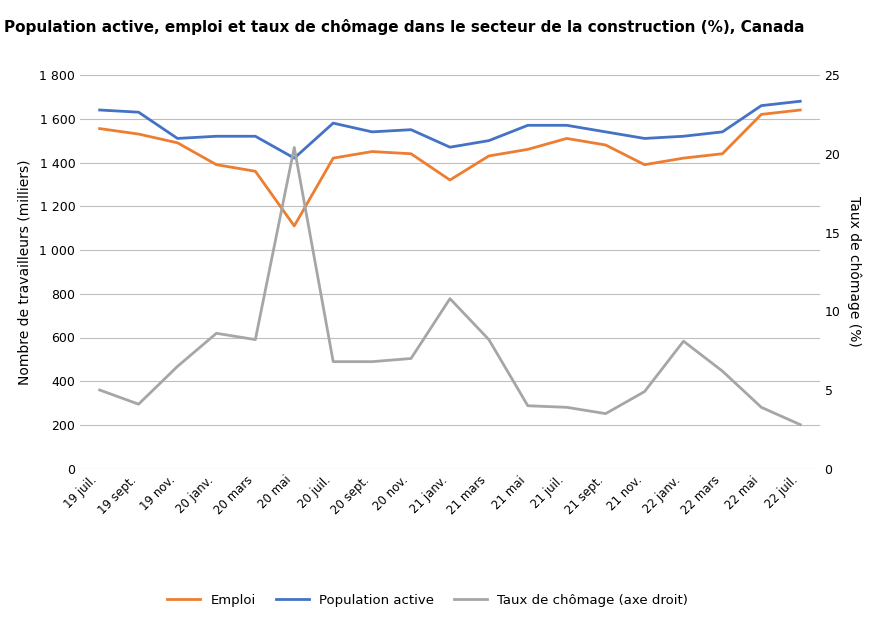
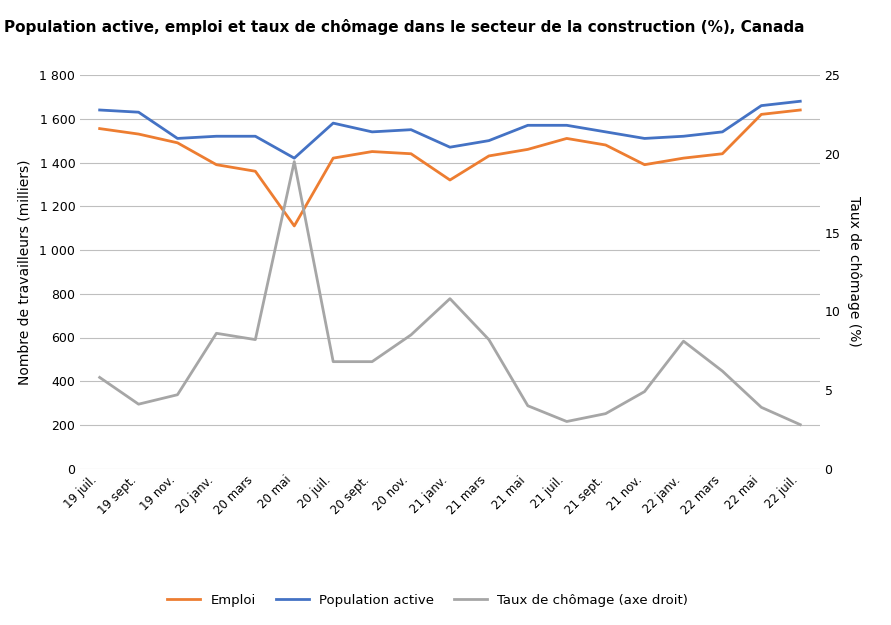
Taux de chômage (axe droit)/19 juil.: 5.0 -> 5.8
Taux de chômage (axe droit)/19 nov.: 6.5 -> 4.7
Taux de chômage (axe droit)/20 mai: 20.4 -> 19.5
Taux de chômage (axe droit)/20 nov.: 7.0 -> 8.5
Taux de chômage (axe droit)/21 juil.: 3.9 -> 3.0
